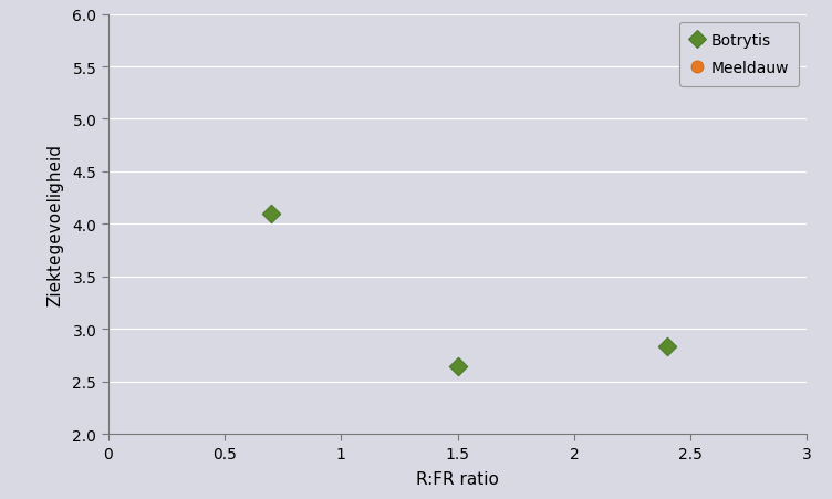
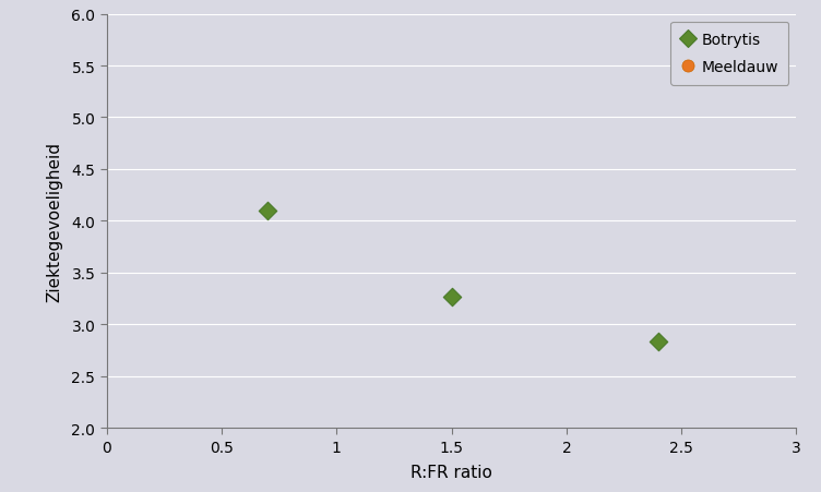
1.5: 2.64 -> 3.27
